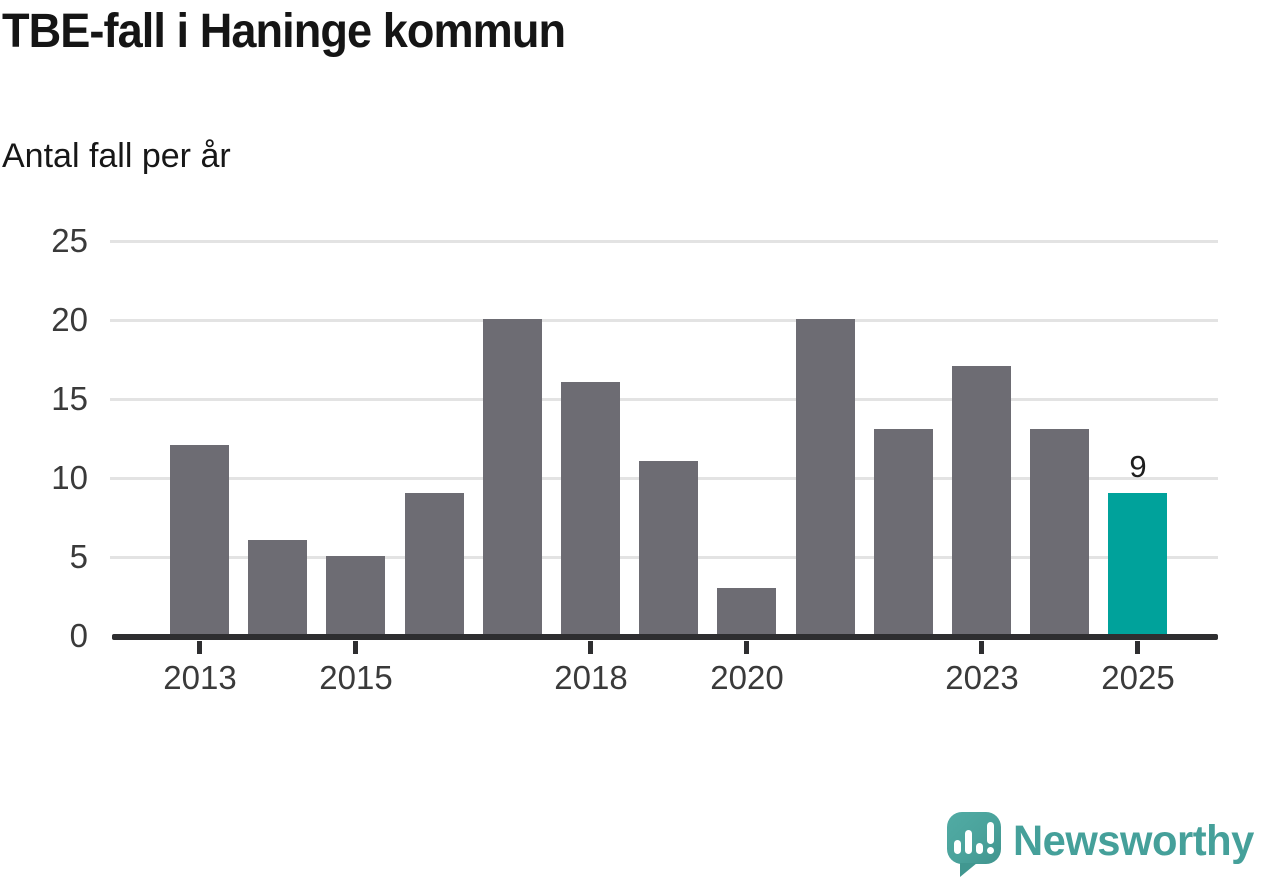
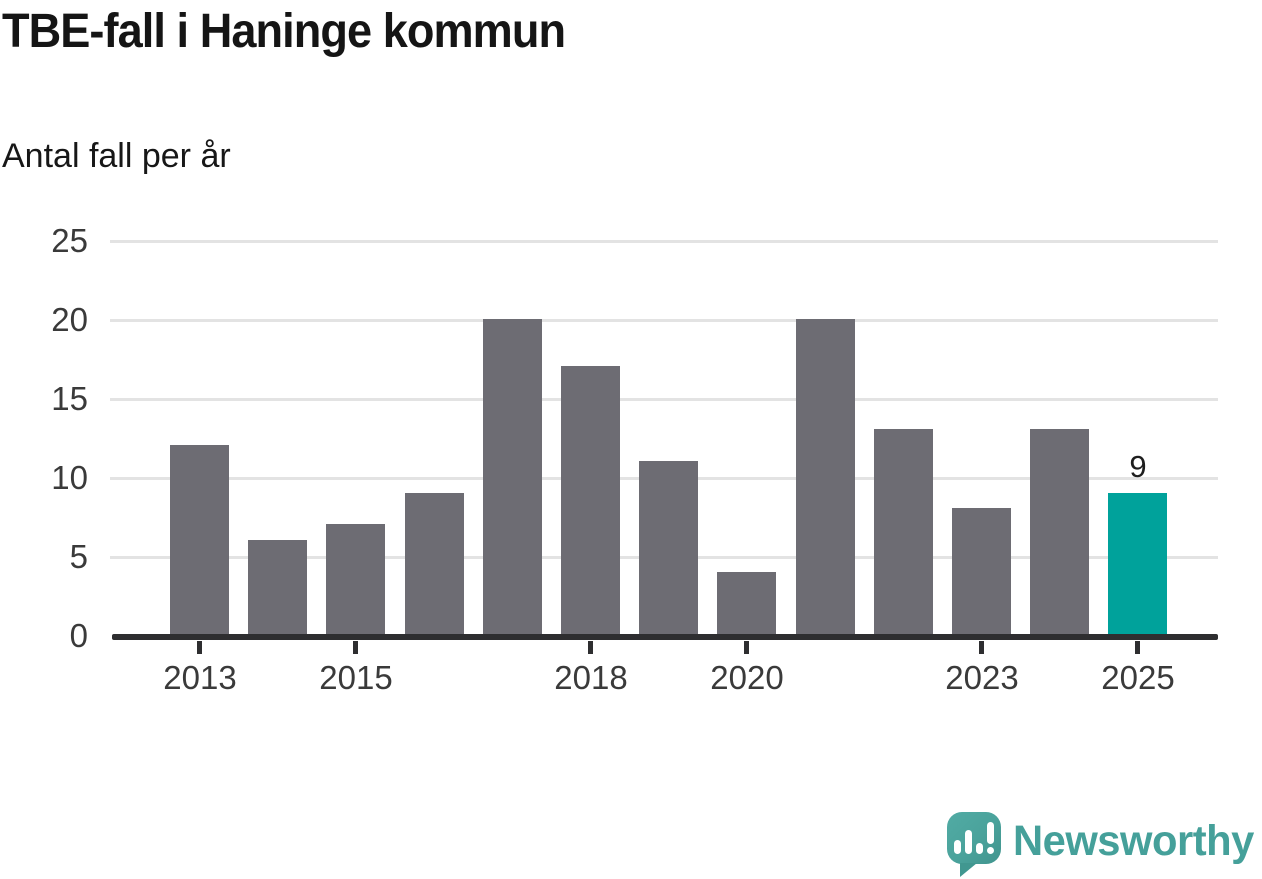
2015: 5 -> 7
2018: 16 -> 17
2020: 3 -> 4
2023: 17 -> 8
